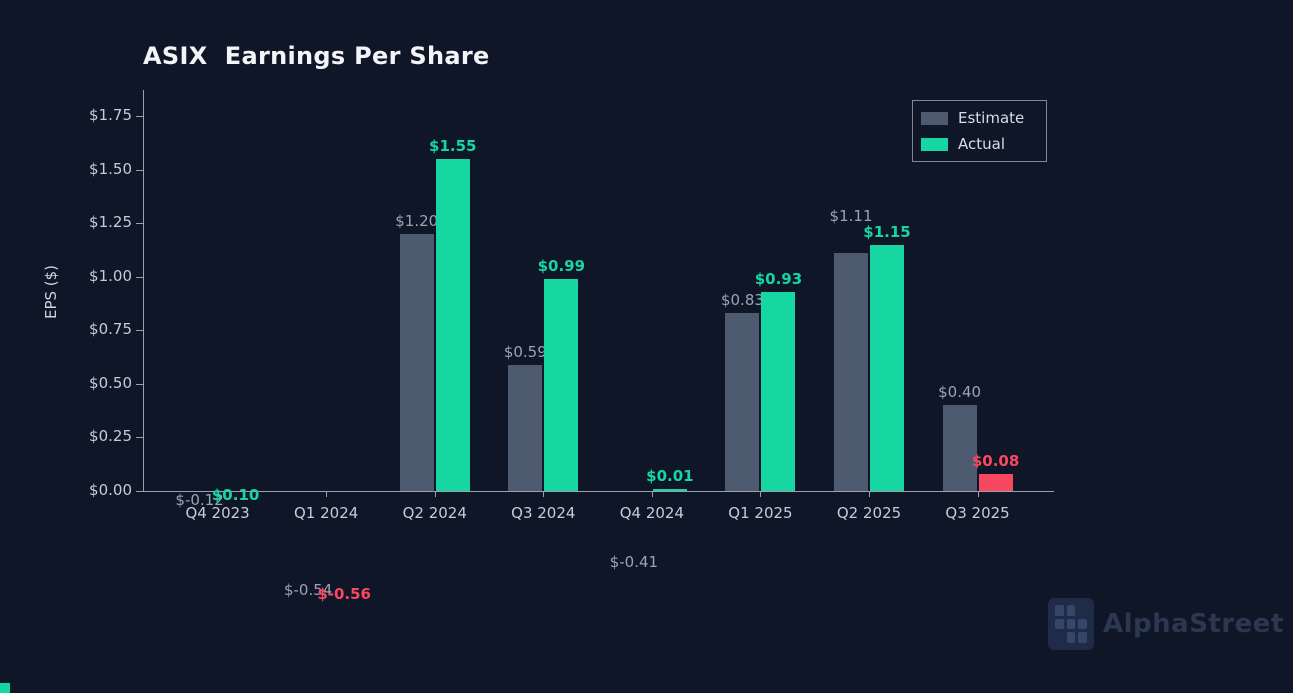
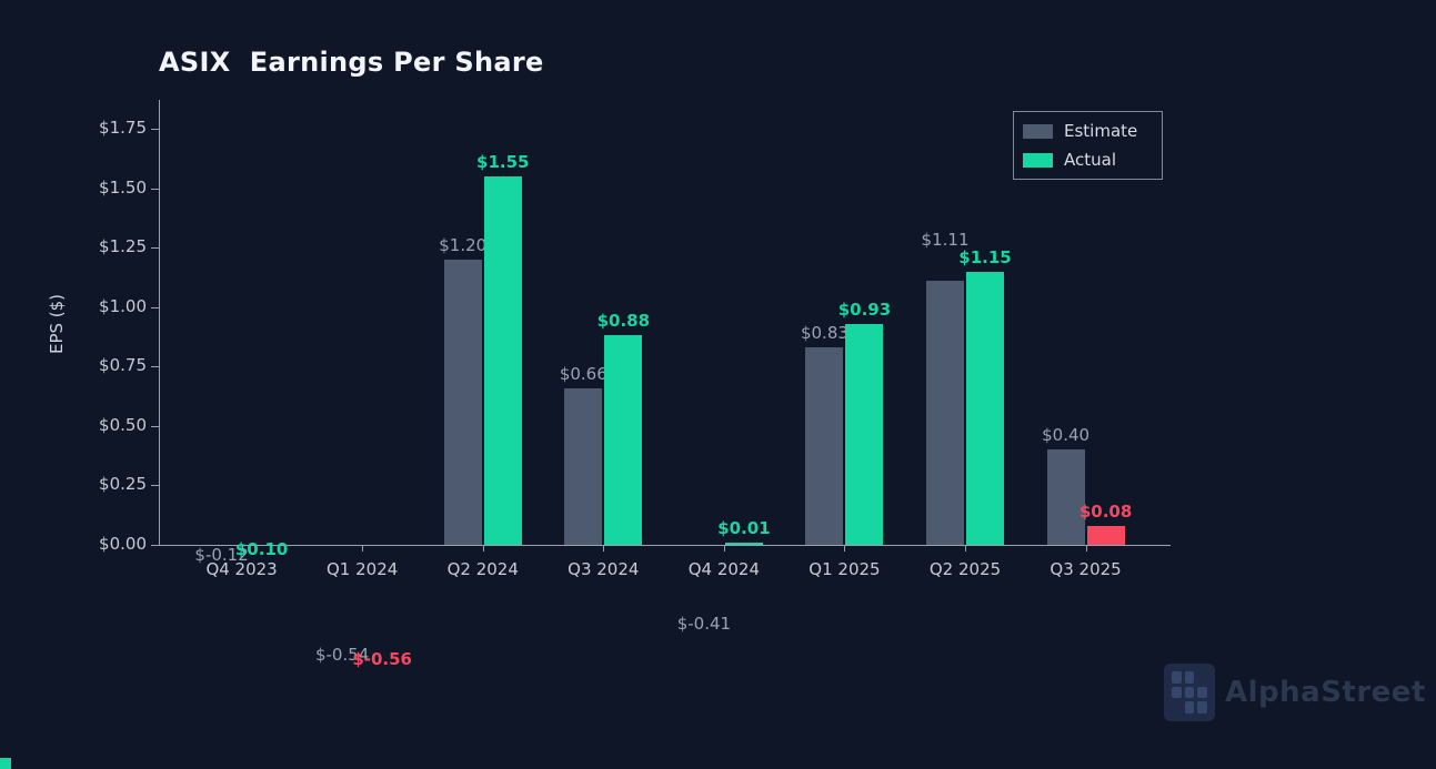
Estimate/Q3 2024: $0.59 -> $0.66
Actual/Q3 2024: $0.99 -> $0.88
